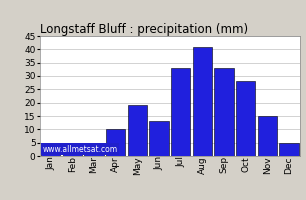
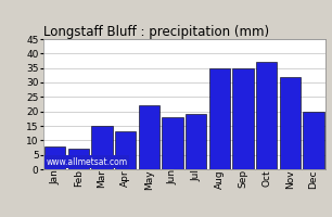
Jan: 4 -> 8
Feb: 4 -> 7
Mar: 4 -> 15
Apr: 10 -> 13
May: 19 -> 22
Jun: 13 -> 18
Jul: 33 -> 19
Aug: 41 -> 35
Sep: 33 -> 35
Oct: 28 -> 37
Nov: 15 -> 32
Dec: 5 -> 20
